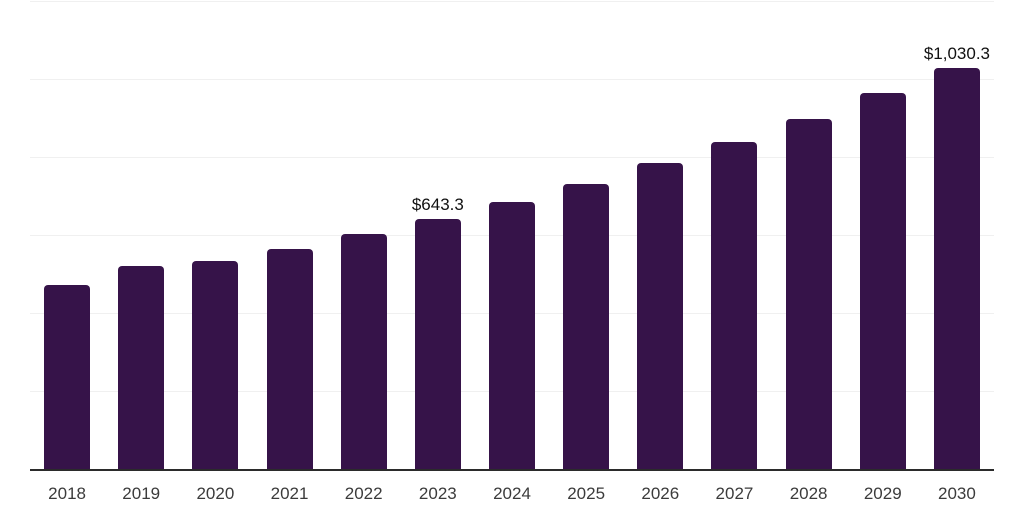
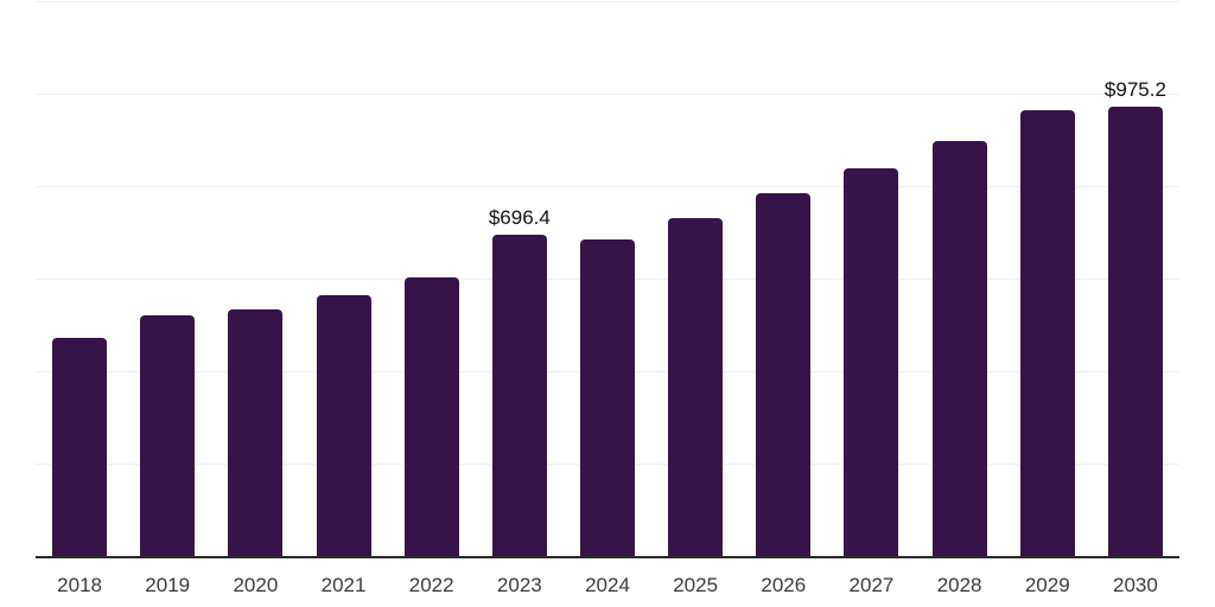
2023: $643.3 -> $696.4
2030: $1,030.3 -> $975.2
